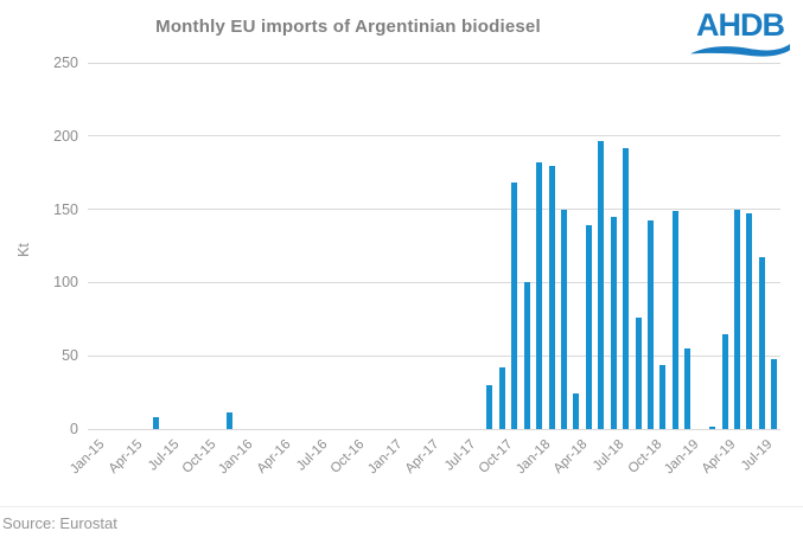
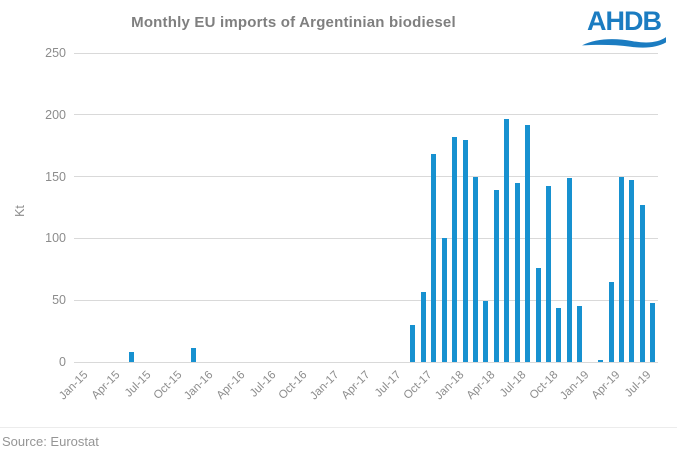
Oct-17: 42 -> 57
Apr-18: 24 -> 49
Jan-19: 55 -> 45
Jul-19: 117 -> 127
